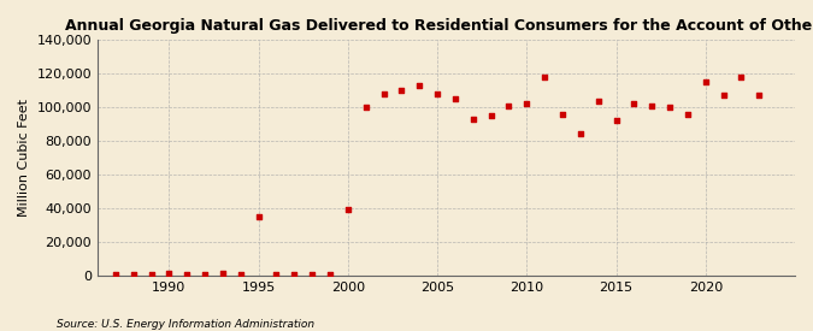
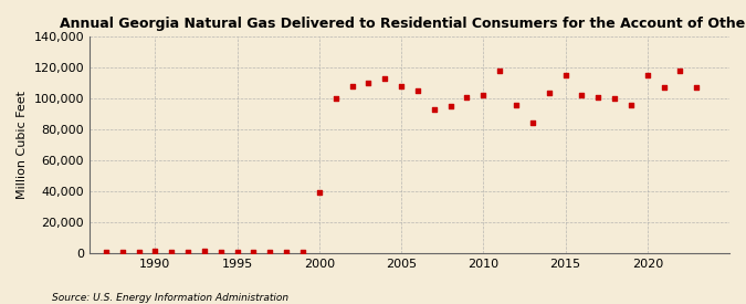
1995: 35,000 -> 1,000
2015: 92,000 -> 115,000
